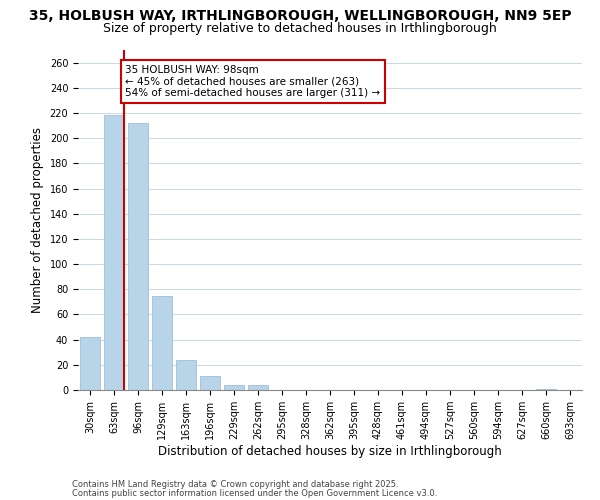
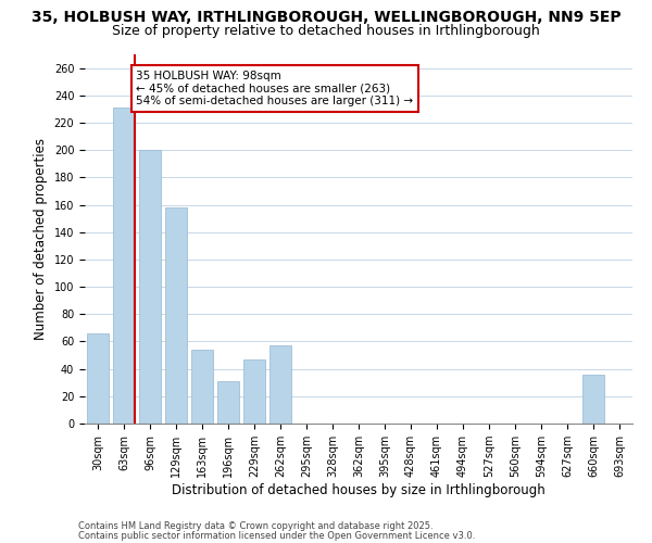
30sqm: 42 -> 66
63sqm: 218 -> 231
96sqm: 212 -> 200
129sqm: 75 -> 158
163sqm: 24 -> 54
196sqm: 11 -> 31
229sqm: 4 -> 47
262sqm: 4 -> 57
660sqm: 1 -> 36
